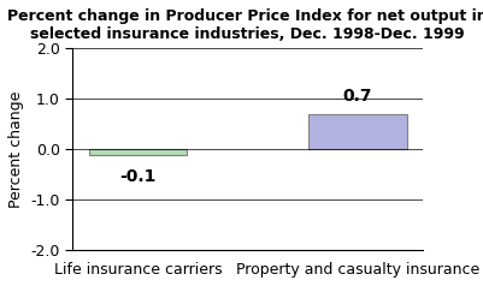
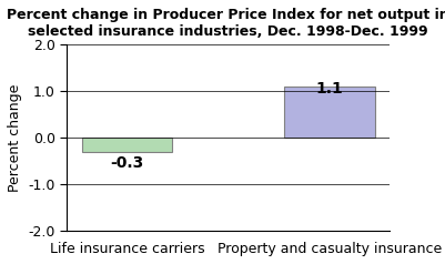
Life insurance carriers: -0.1 -> -0.3
Property and casualty insurance: 0.7 -> 1.1
